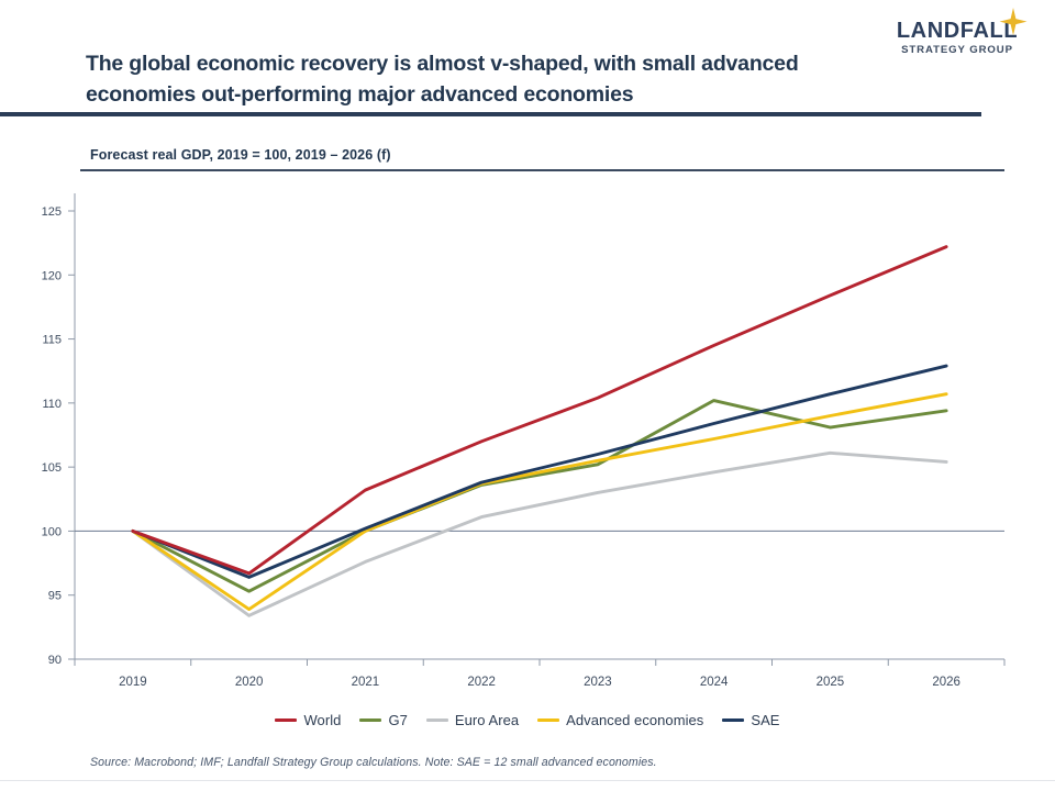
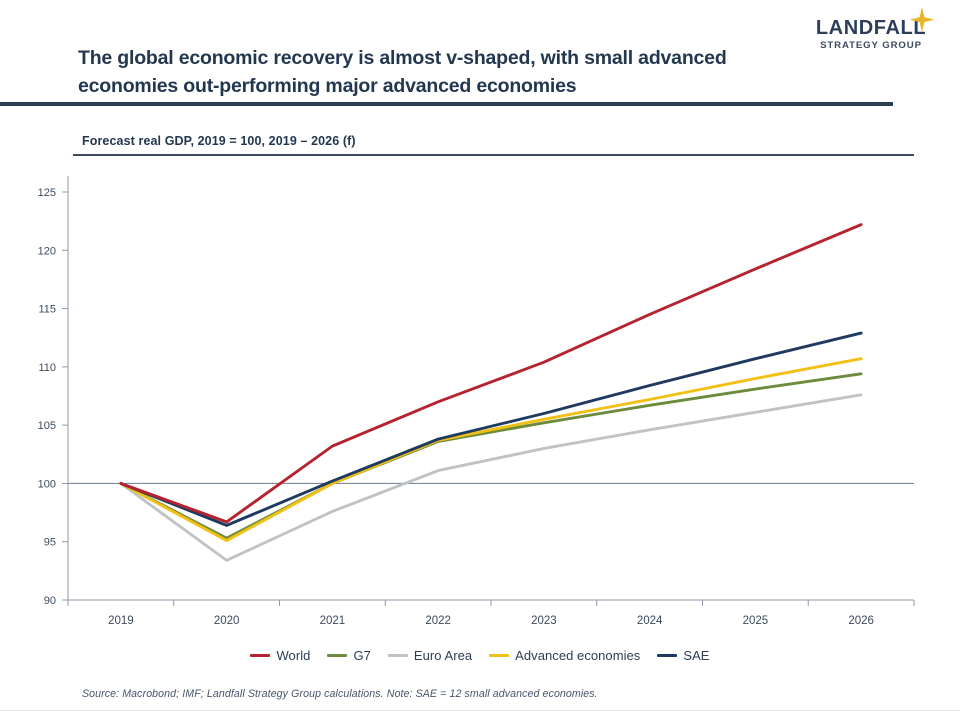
Advanced economies/2020: 93.9 -> 95.1
G7/2024: 110.2 -> 106.7
Euro Area/2026: 105.4 -> 107.6
